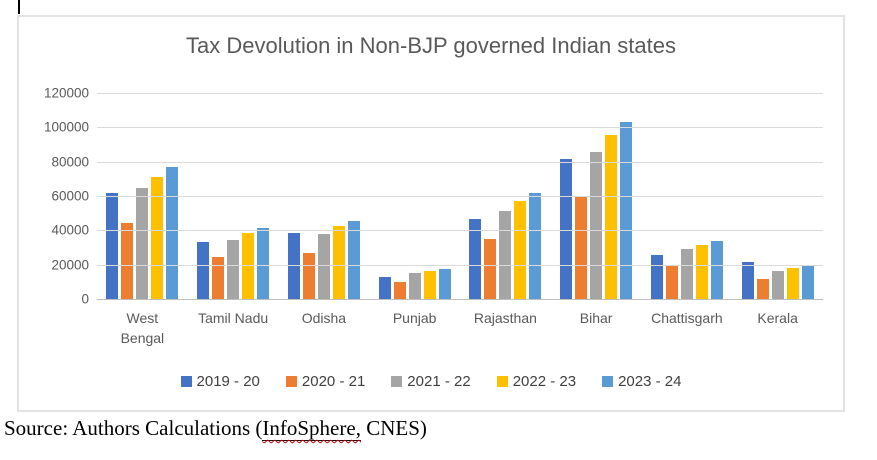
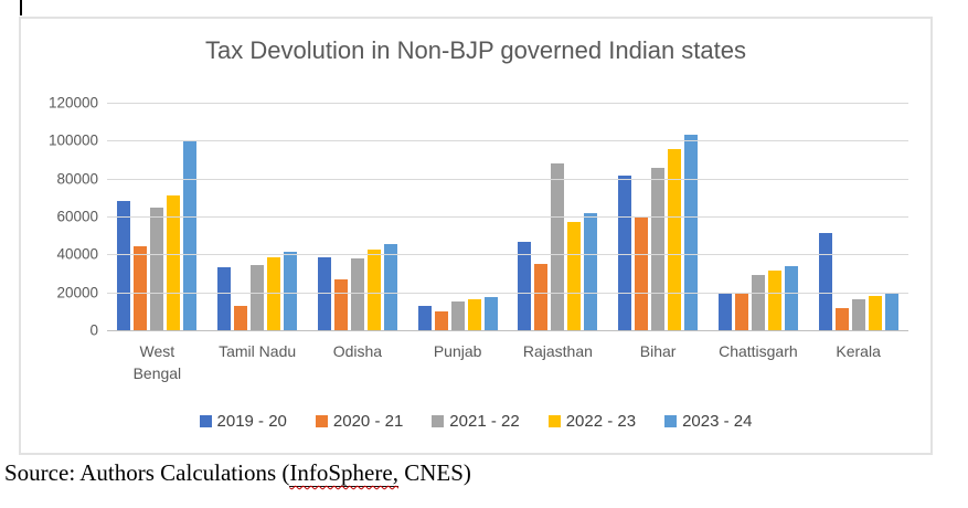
2019 - 20/West Bengal: 62000 -> 68000
2023 - 24/West Bengal: 77000 -> 100000
2020 - 21/Tamil Nadu: 24000 -> 13000
2021 - 22/Rajasthan: 51000 -> 88000
2019 - 20/Chattisgarh: 26000 -> 20000
2019 - 20/Kerala: 22000 -> 51000
